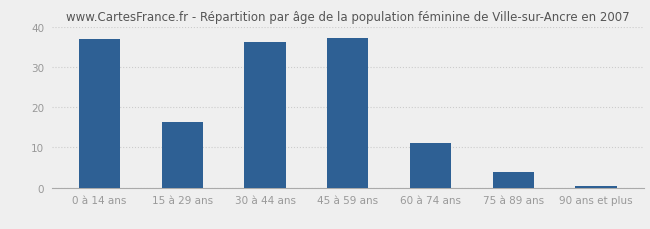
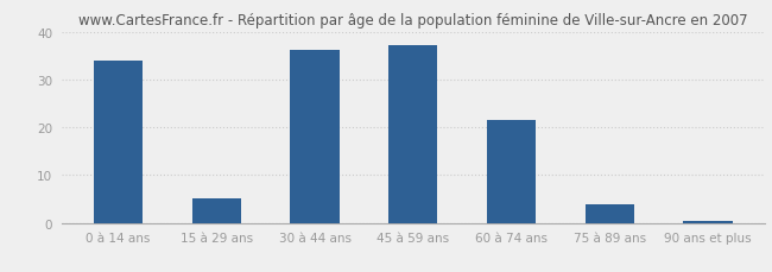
0 à 14 ans: 37.0 -> 34.0
15 à 29 ans: 16.2 -> 5.0
60 à 74 ans: 11.0 -> 21.5
